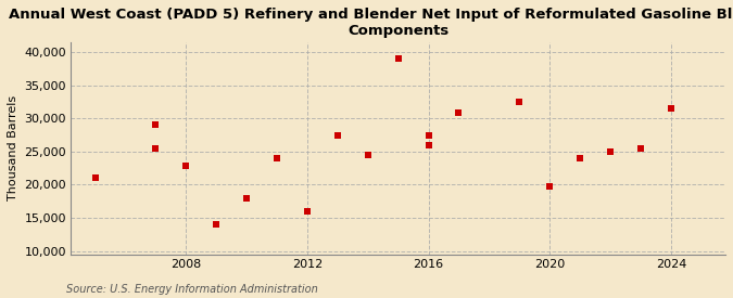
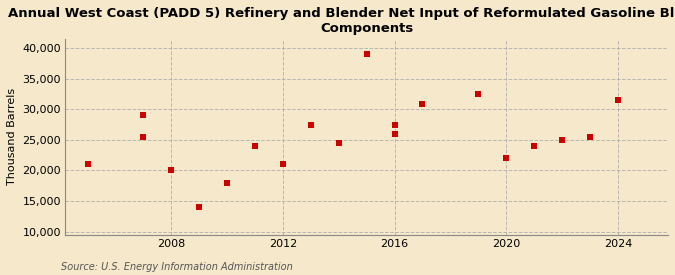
2008: 22,800 -> 20,000
2012: 16,000 -> 21,000
2020: 19,800 -> 22,000
